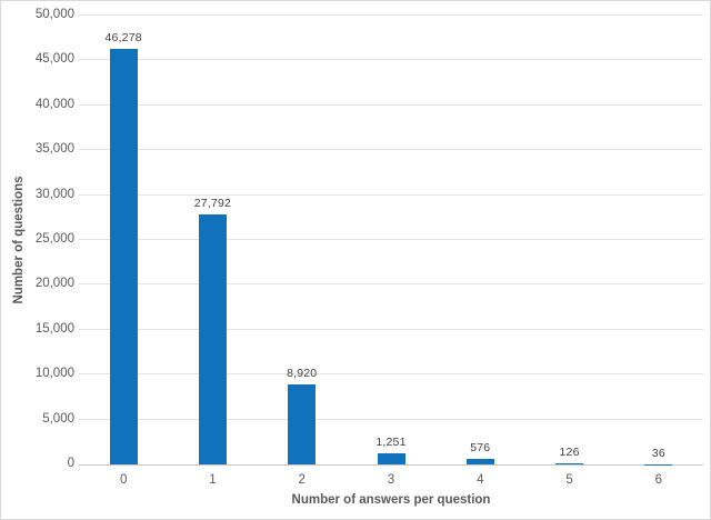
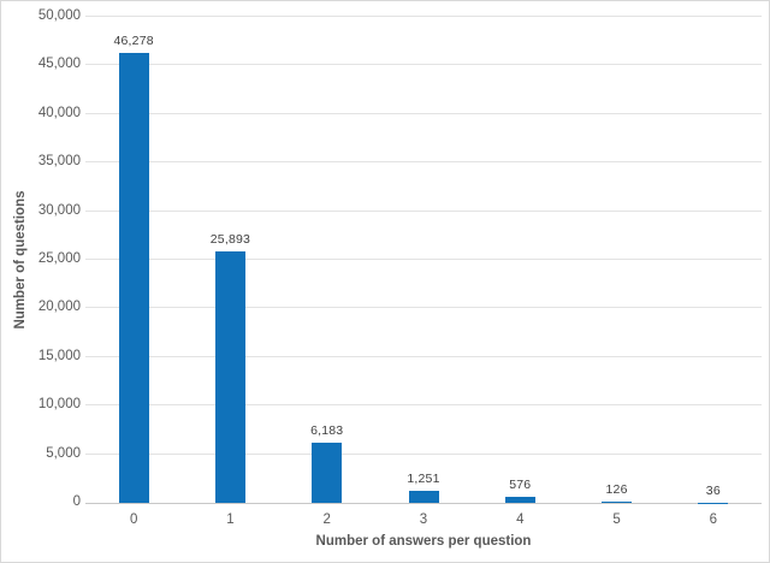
1: 27,792 -> 25,893
2: 8,920 -> 6,183
